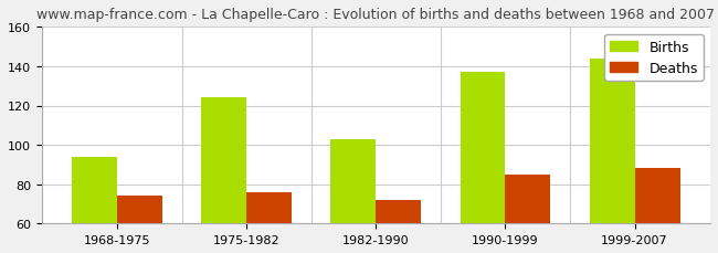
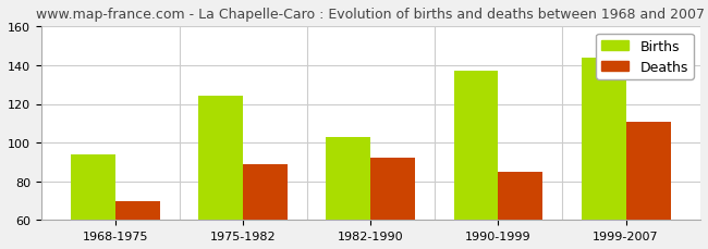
Deaths/1968-1975: 74 -> 70
Deaths/1975-1982: 76 -> 89
Deaths/1982-1990: 72 -> 92
Deaths/1999-2007: 88 -> 111
